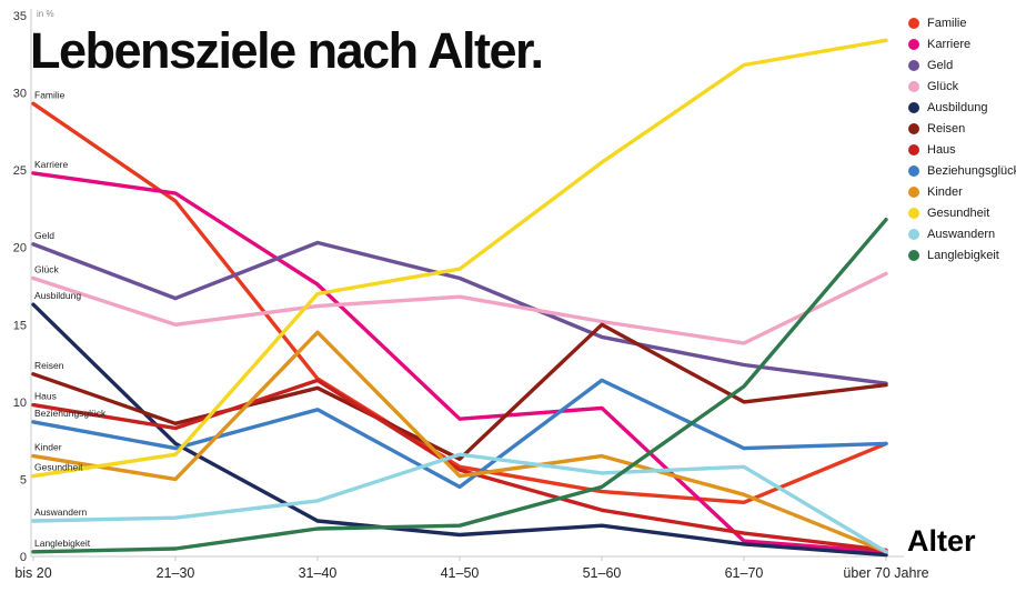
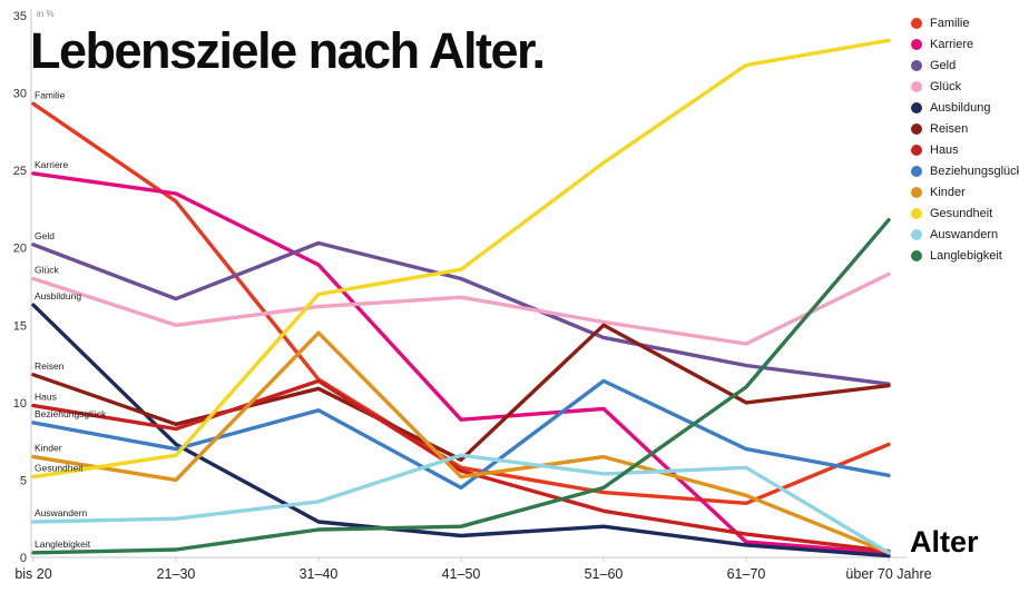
Karriere/31–40: 17.6 -> 18.9
Beziehungsglück/über 70 Jahre: 7.3 -> 5.3
